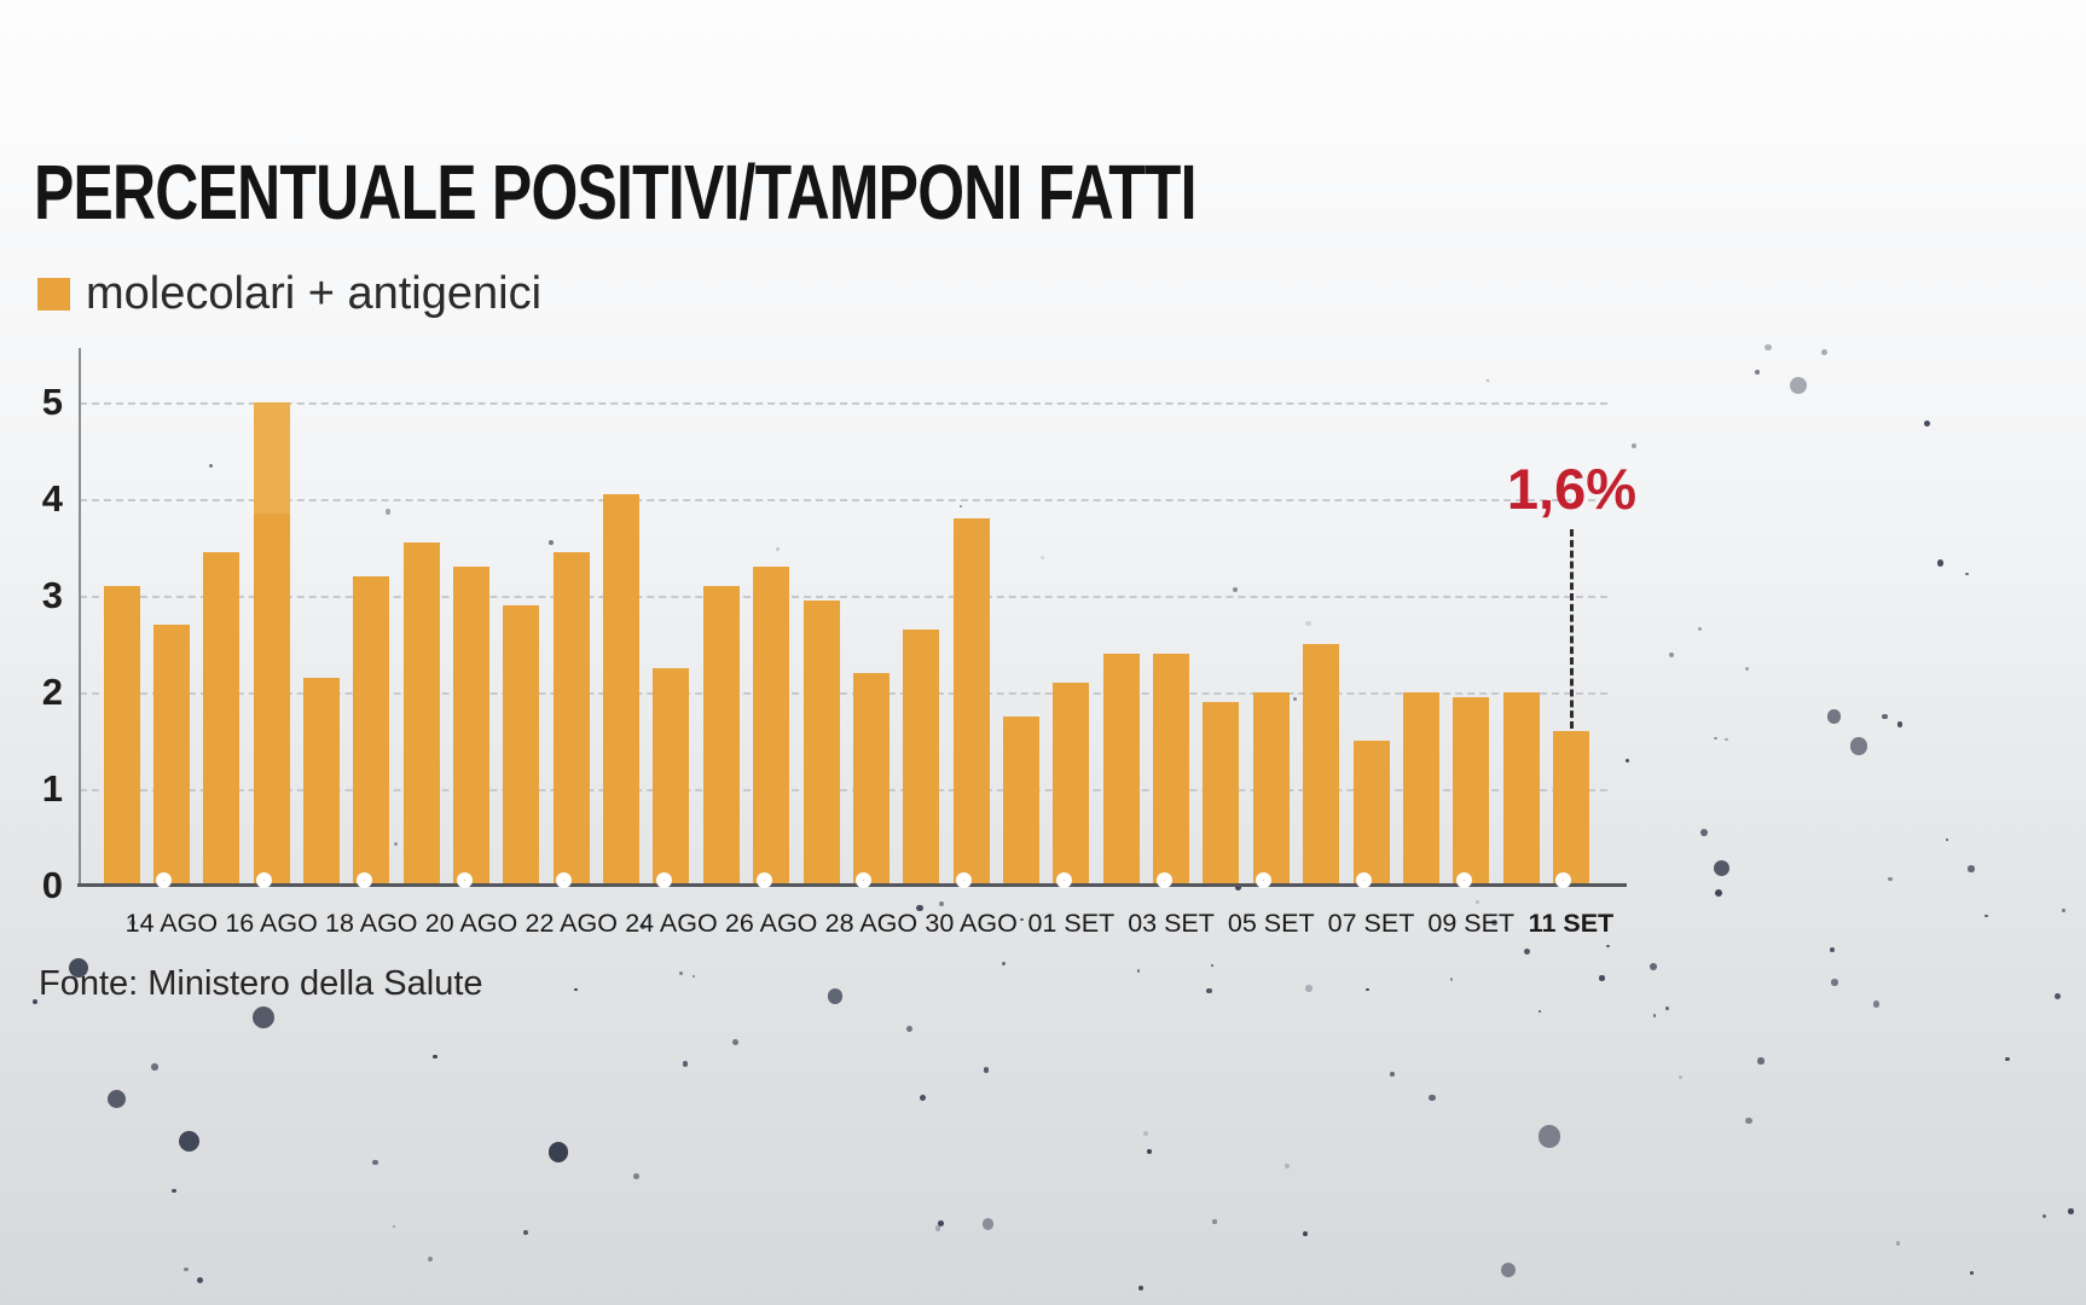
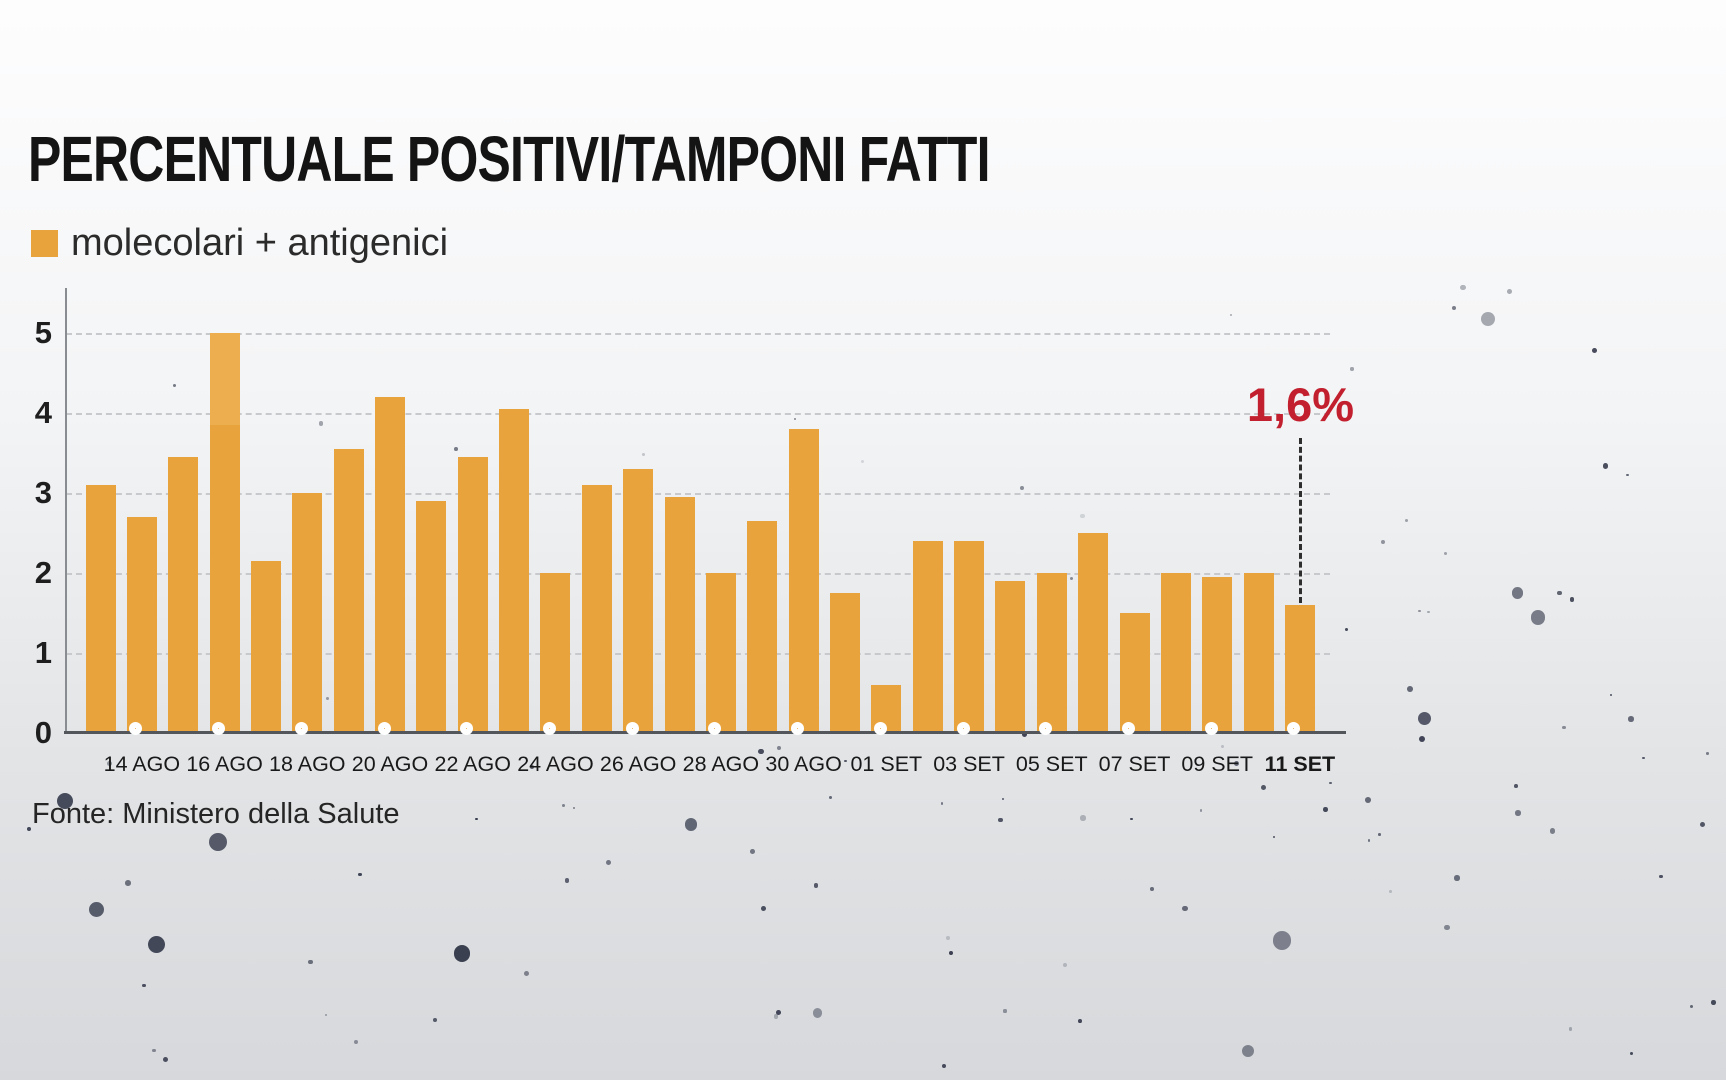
18 AGO: 3.2 -> 3.0
20 AGO: 3.3 -> 4.2
24 AGO: 2.2 -> 2.0
28 AGO: 2.2 -> 2.0
01 SET: 2.1 -> 0.6
